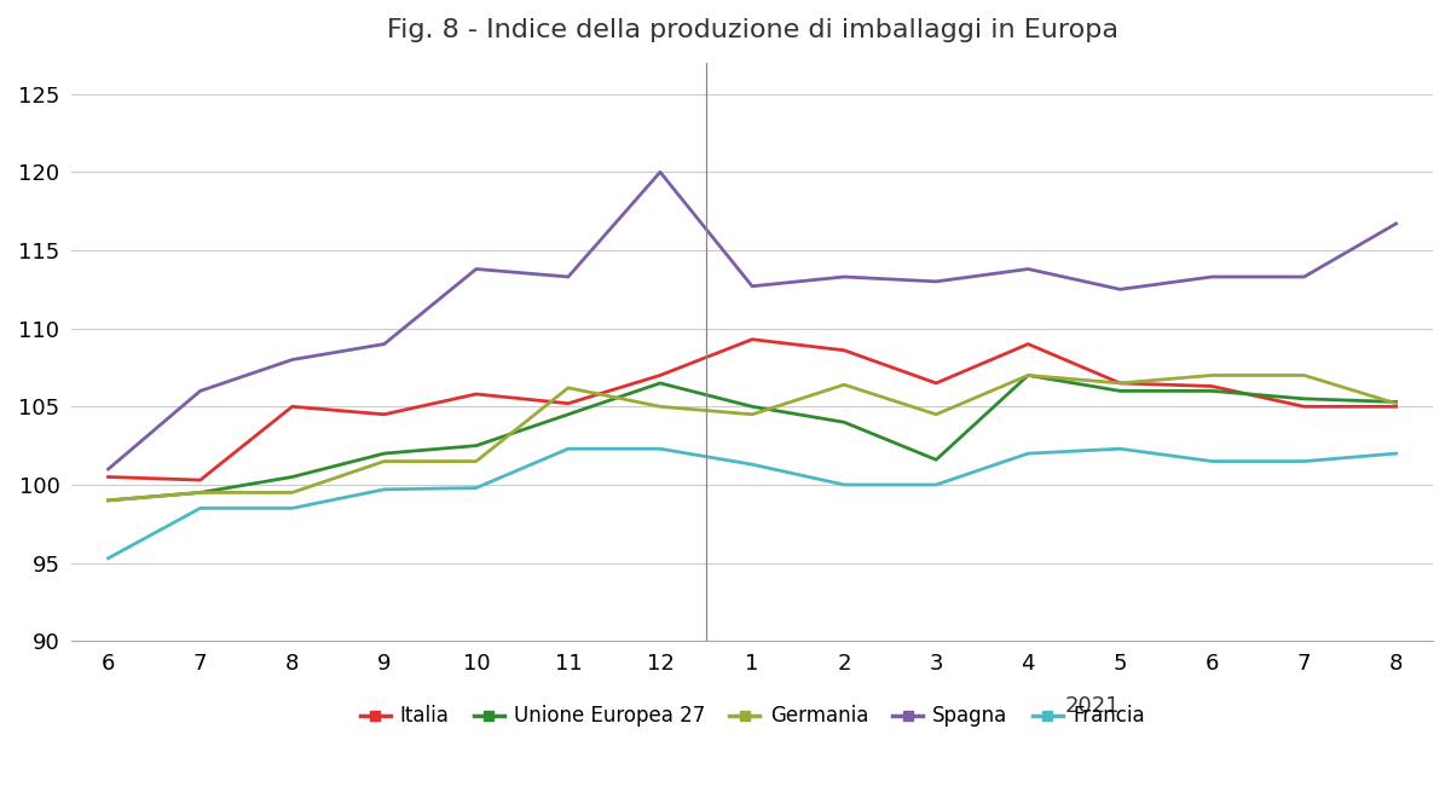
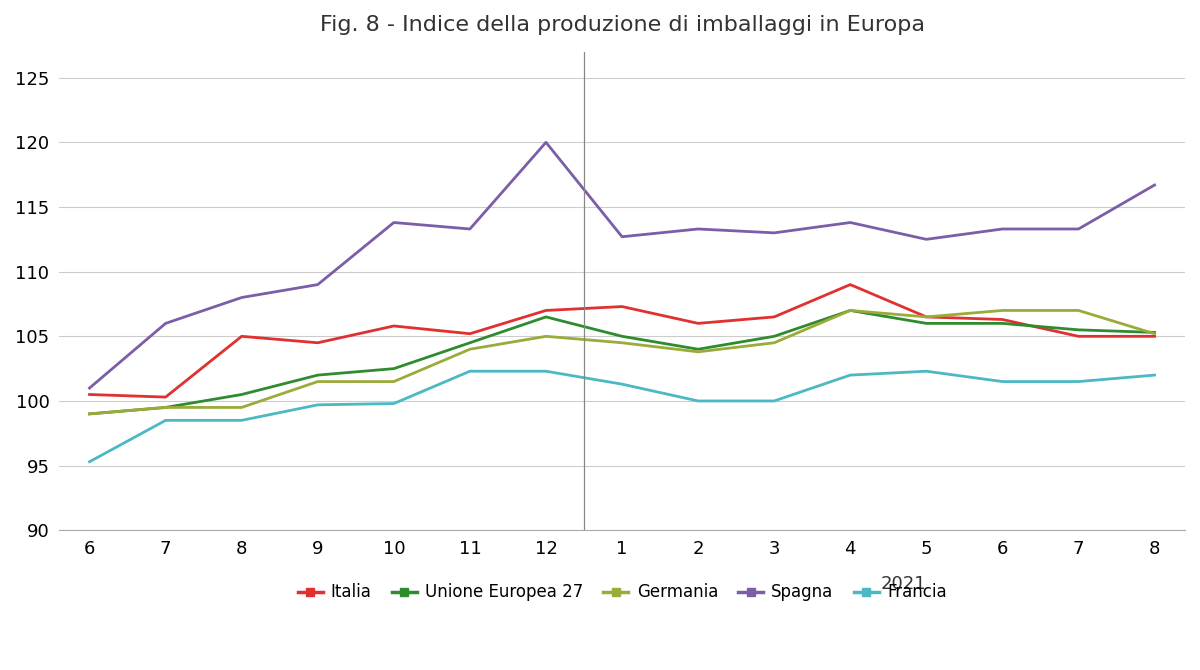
Germania/11: 106.2 -> 104.0
Italia/1: 109.3 -> 107.3
Italia/2: 108.6 -> 106.0
Germania/2: 106.4 -> 103.8
Unione Europea 27/3: 101.6 -> 105.0
